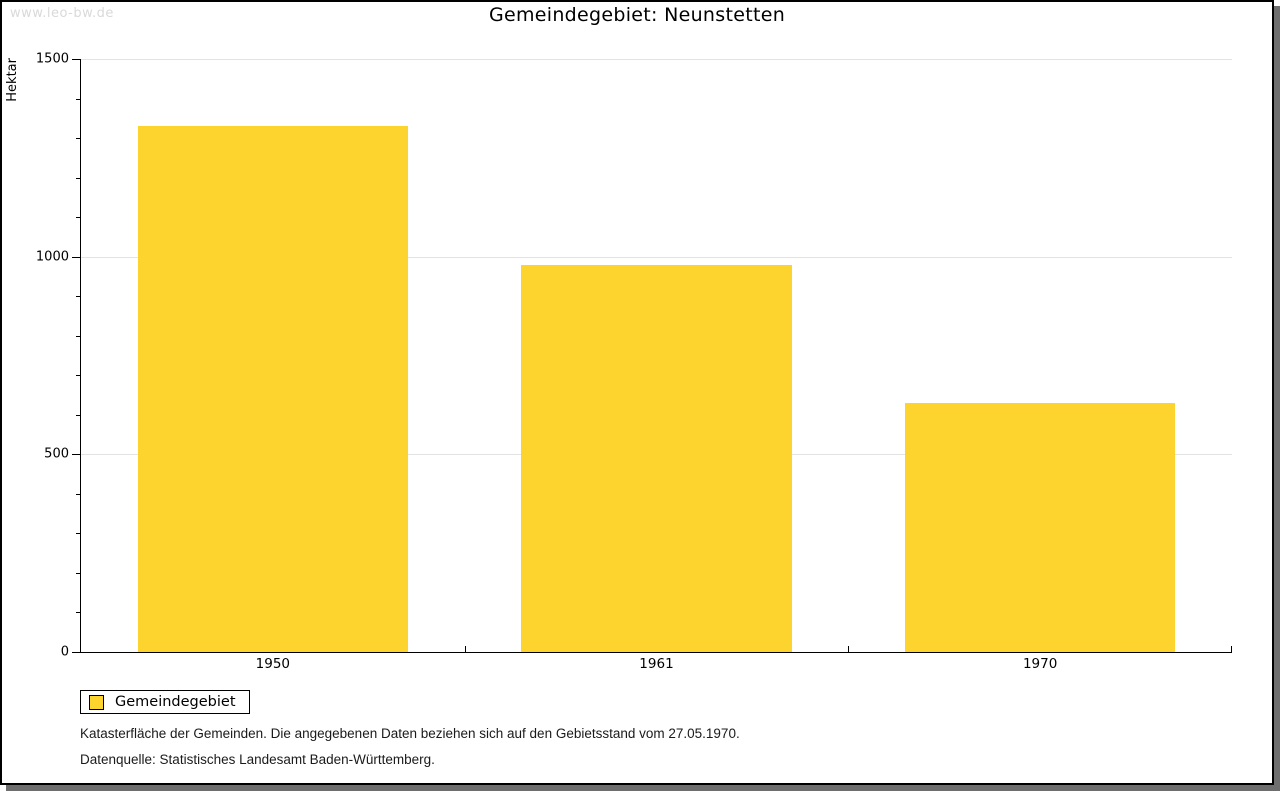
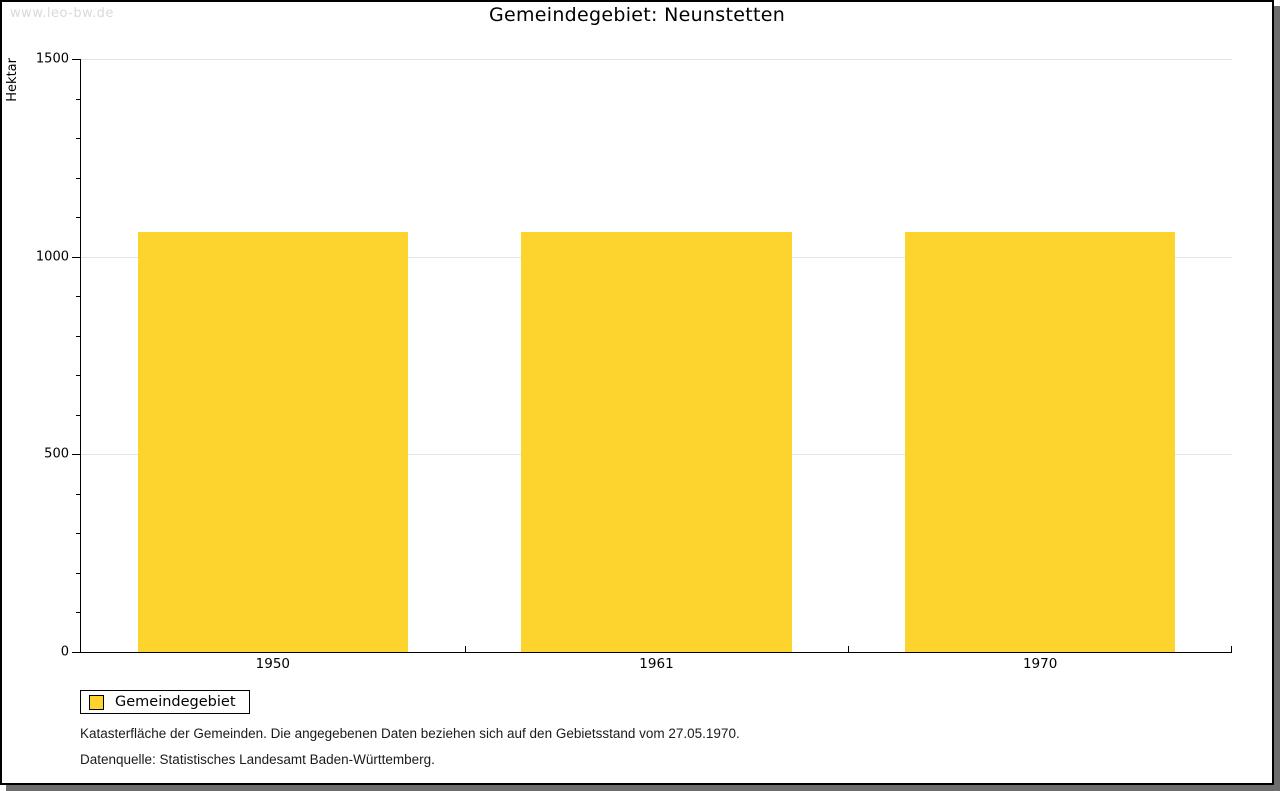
1950: 1330 -> 1060
1961: 980 -> 1060
1970: 630 -> 1060
